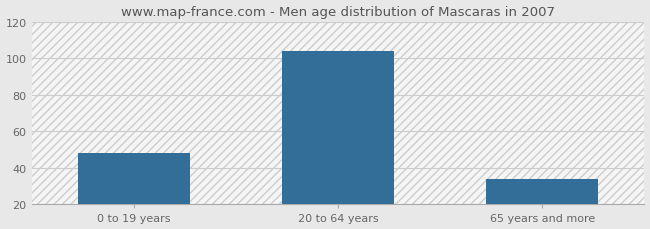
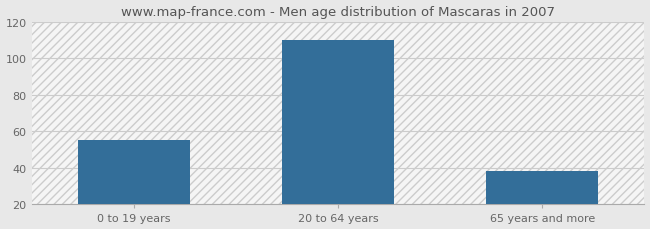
0 to 19 years: 48 -> 55
20 to 64 years: 104 -> 110
65 years and more: 34 -> 38
